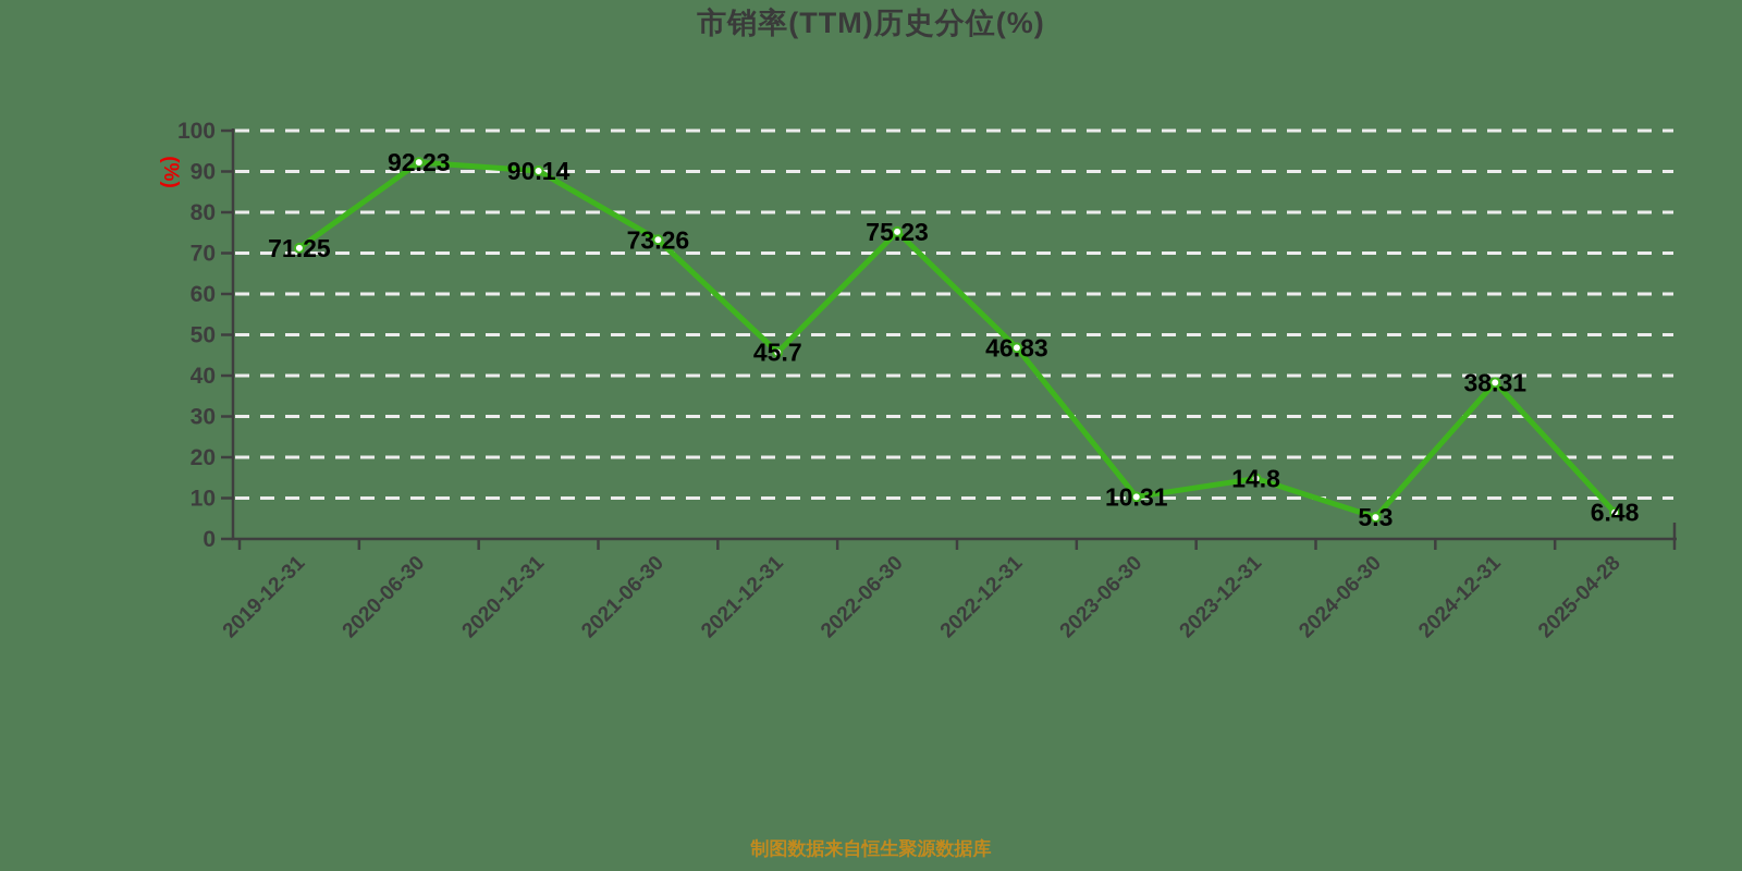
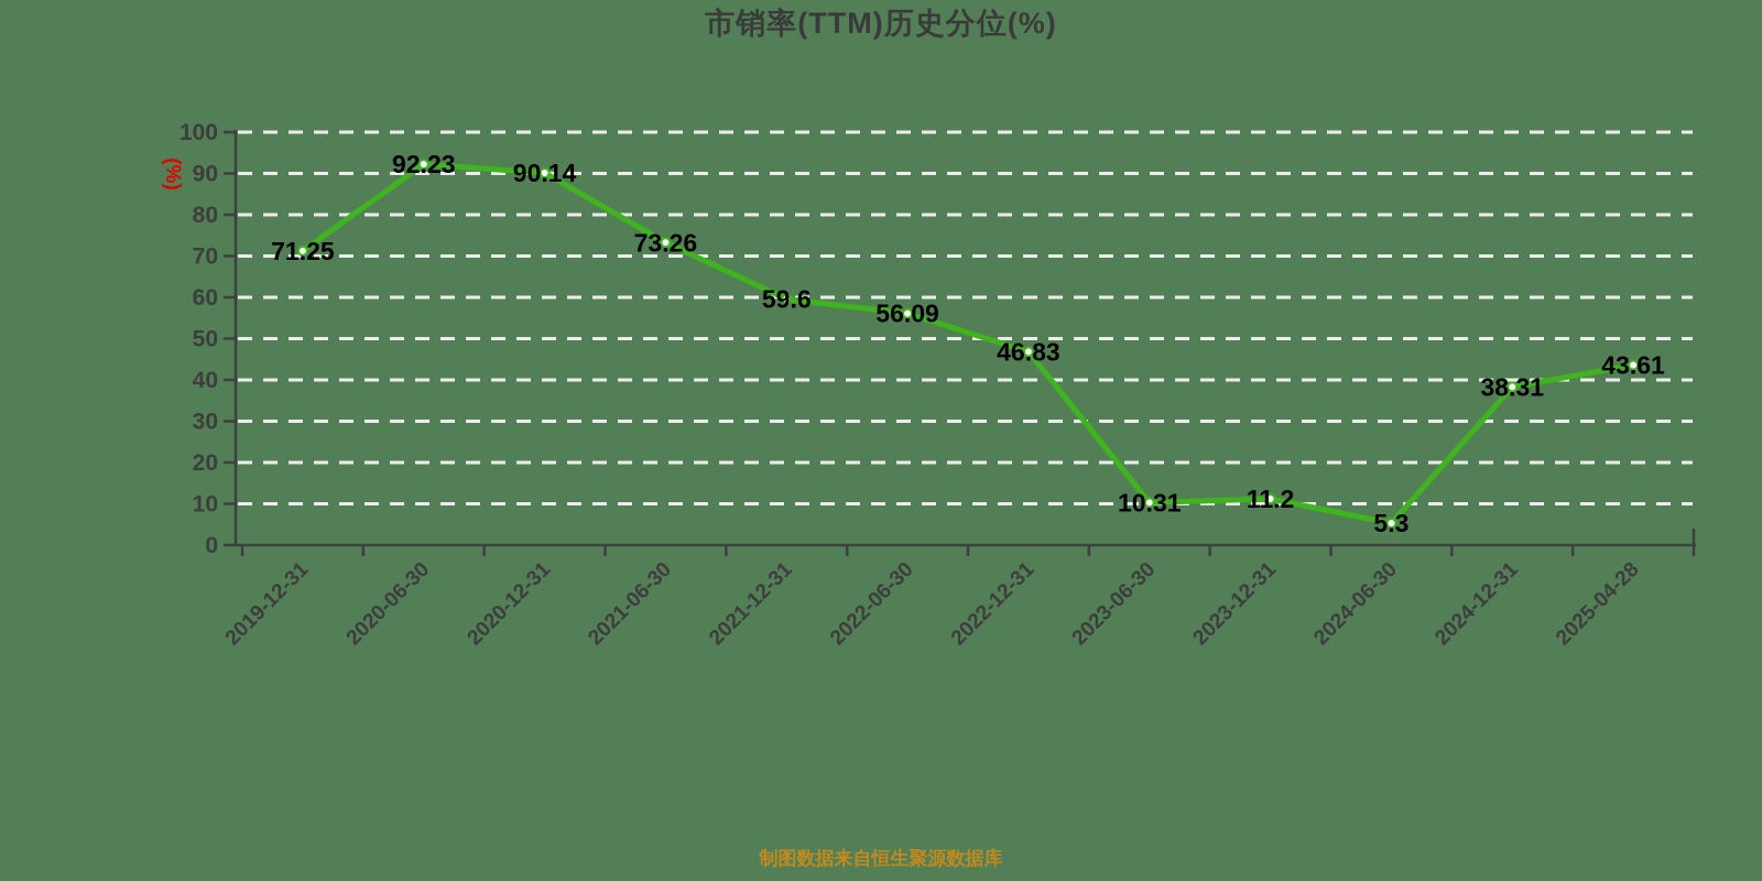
2021-12-31: 45.7 -> 59.6
2022-06-30: 75.23 -> 56.09
2023-12-31: 14.8 -> 11.2
2025-04-28: 6.48 -> 43.61
